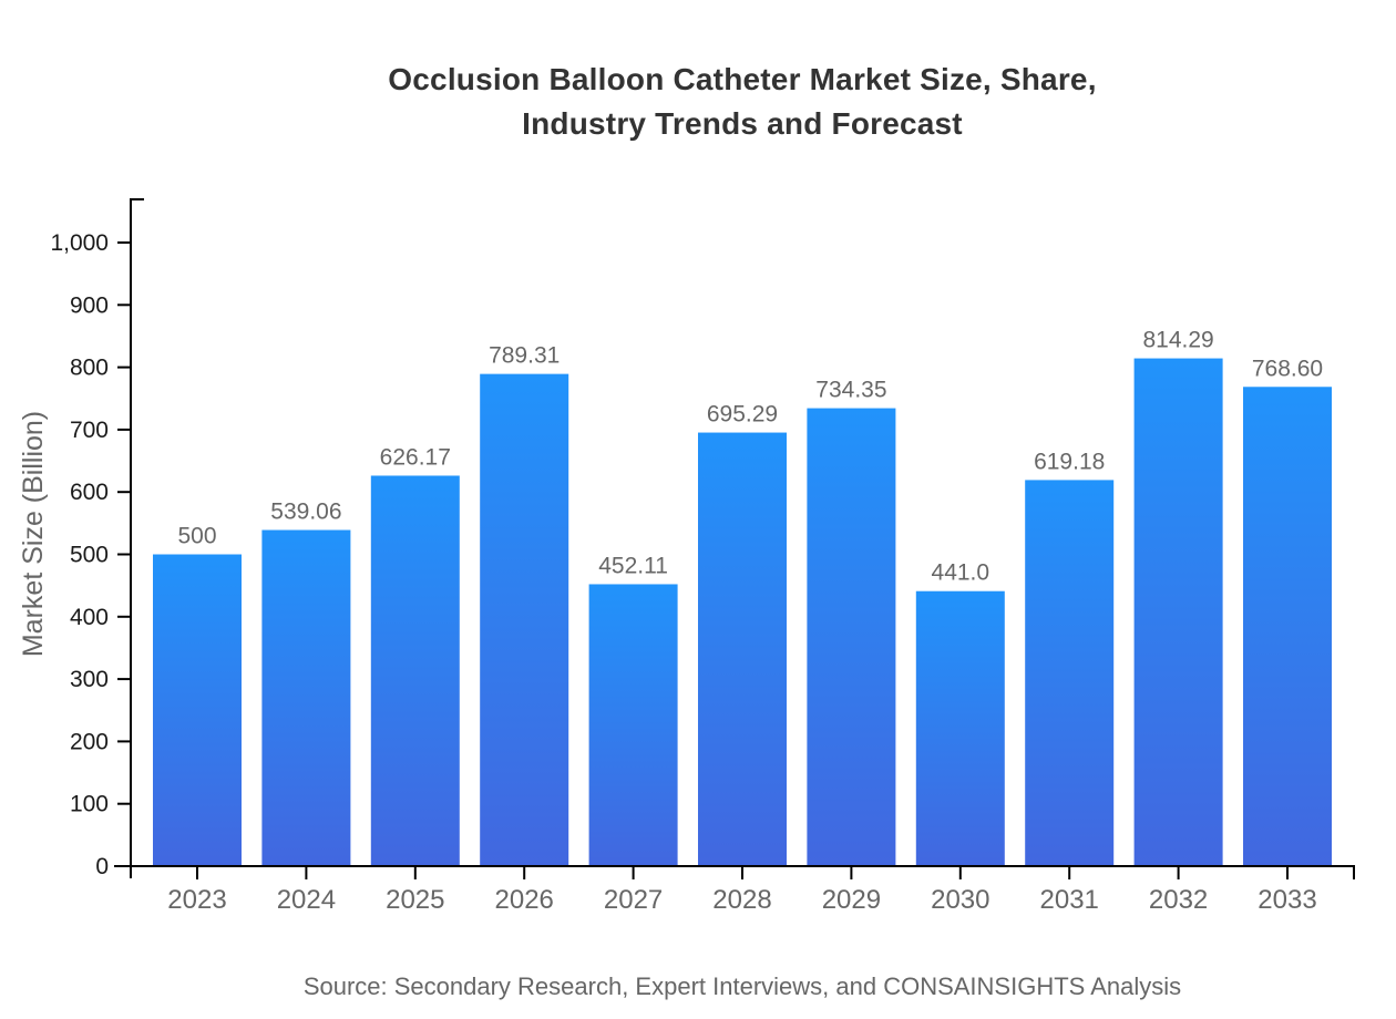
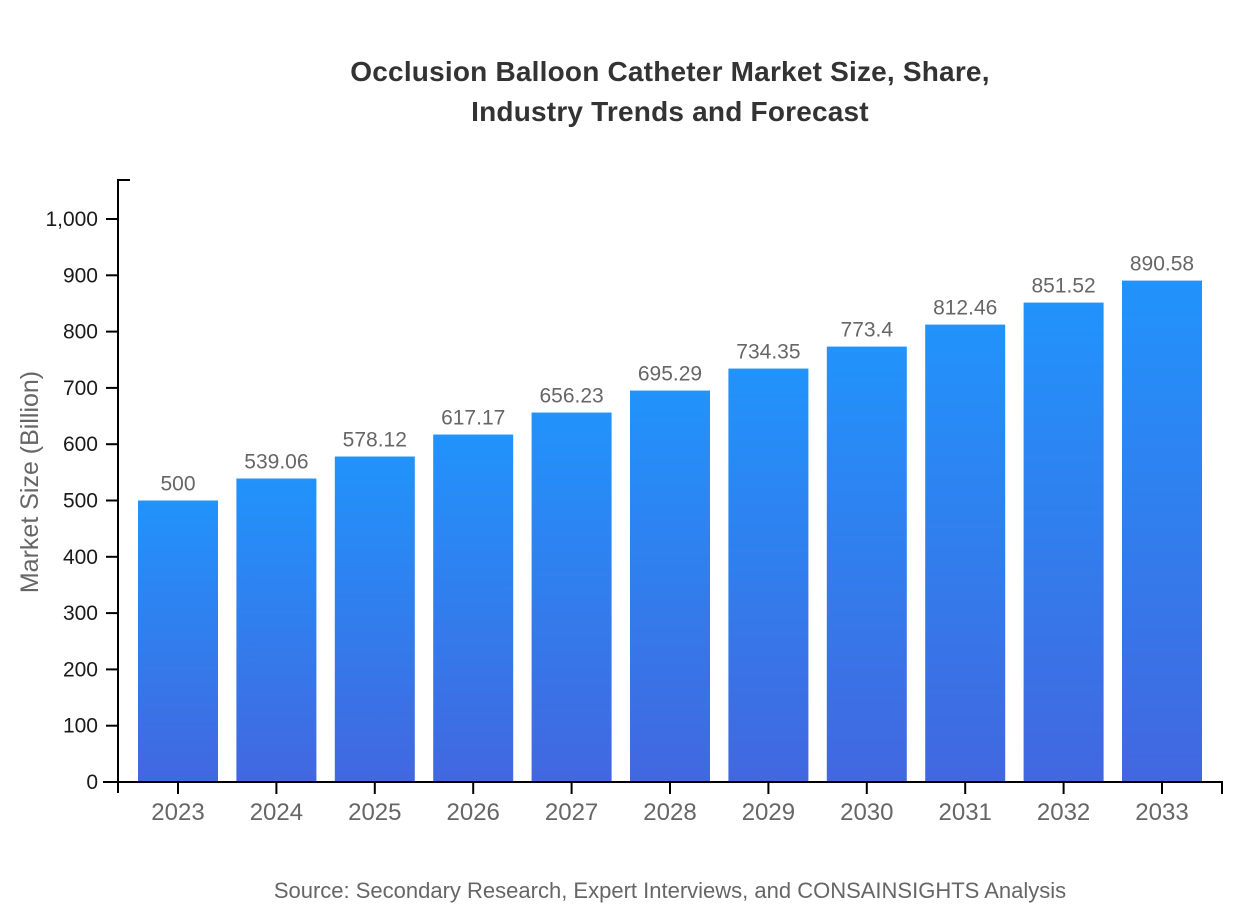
2025: 626.17 -> 578.12
2026: 789.31 -> 617.17
2027: 452.11 -> 656.23
2030: 441.0 -> 773.4
2031: 619.18 -> 812.46
2032: 814.29 -> 851.52
2033: 768.60 -> 890.58
